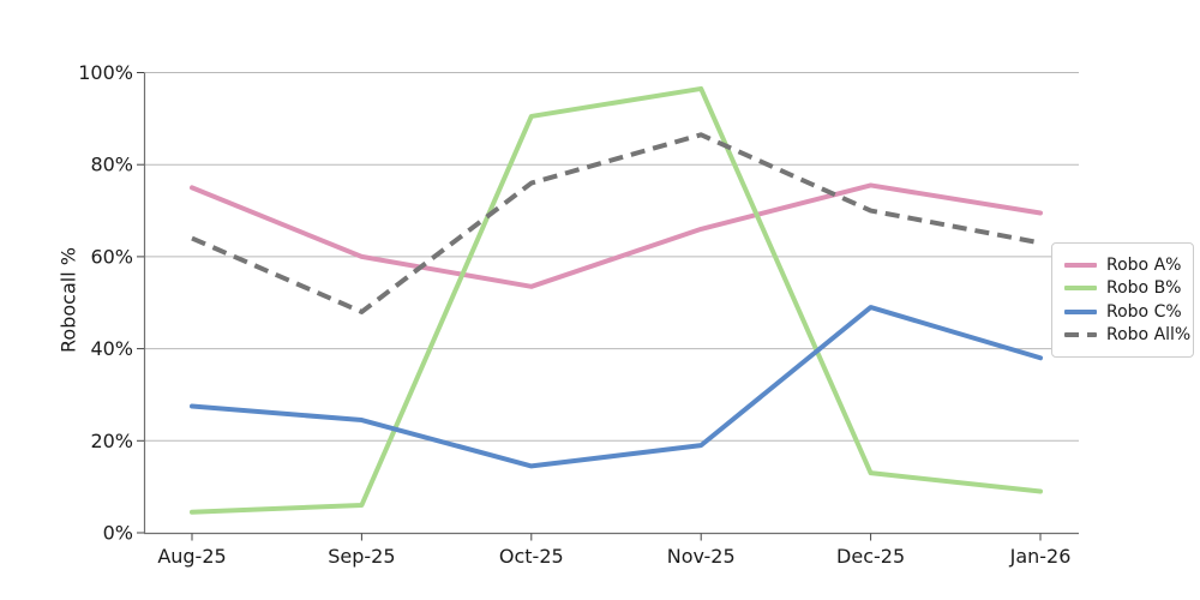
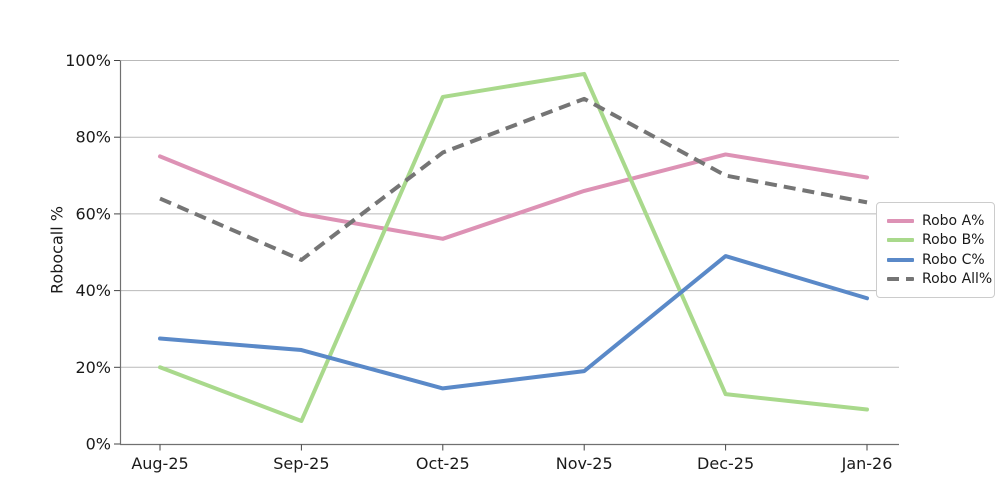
Robo B%/Aug-25: 4% -> 20%
Robo All%/Nov-25: 86% -> 90%
